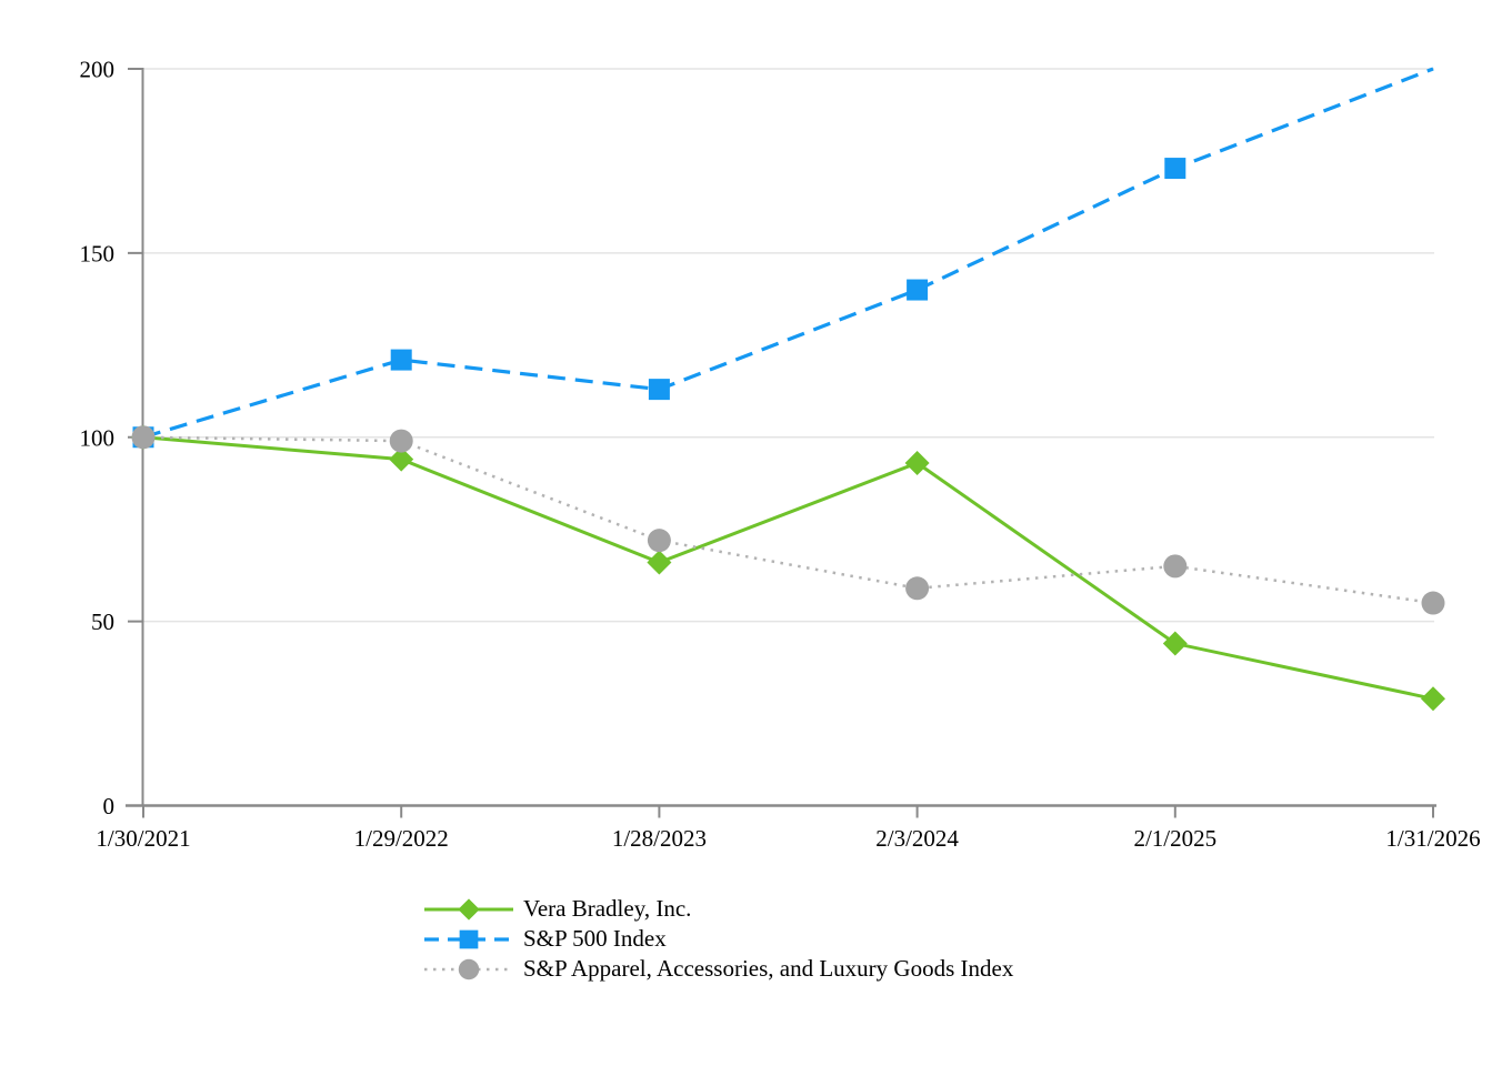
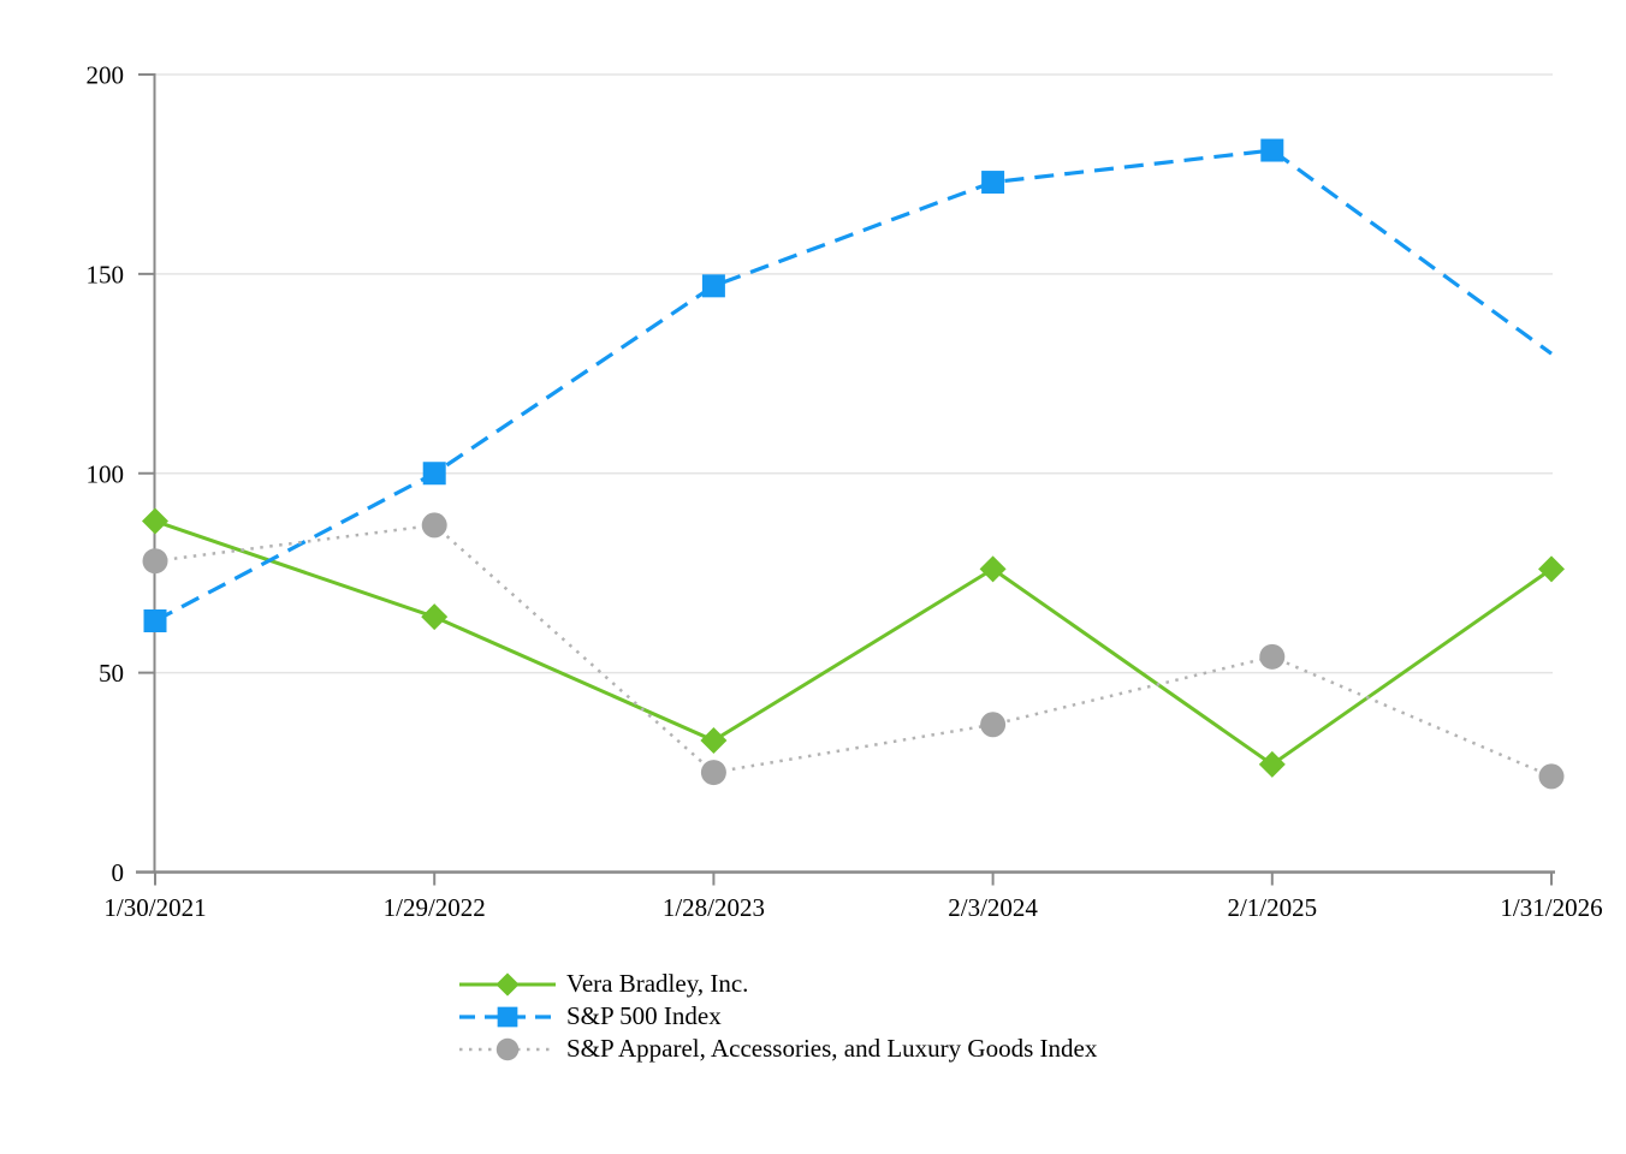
Vera Bradley, Inc./1/30/2021: 100 -> 88
S&P 500 Index/1/30/2021: 100 -> 63
S&P Apparel, Accessories, and Luxury Goods Index/1/30/2021: 100 -> 78
Vera Bradley, Inc./1/29/2022: 94 -> 64
S&P 500 Index/1/29/2022: 121 -> 100
S&P Apparel, Accessories, and Luxury Goods Index/1/29/2022: 99 -> 87
Vera Bradley, Inc./1/28/2023: 66 -> 33
S&P 500 Index/1/28/2023: 113 -> 147
S&P Apparel, Accessories, and Luxury Goods Index/1/28/2023: 72 -> 25
Vera Bradley, Inc./2/3/2024: 93 -> 76
S&P 500 Index/2/3/2024: 140 -> 173
S&P Apparel, Accessories, and Luxury Goods Index/2/3/2024: 59 -> 37
Vera Bradley, Inc./2/1/2025: 44 -> 27
S&P 500 Index/2/1/2025: 173 -> 181
S&P Apparel, Accessories, and Luxury Goods Index/2/1/2025: 65 -> 54
Vera Bradley, Inc./1/31/2026: 29 -> 76
S&P 500 Index/1/31/2026: 200 -> 130
S&P Apparel, Accessories, and Luxury Goods Index/1/31/2026: 55 -> 24
